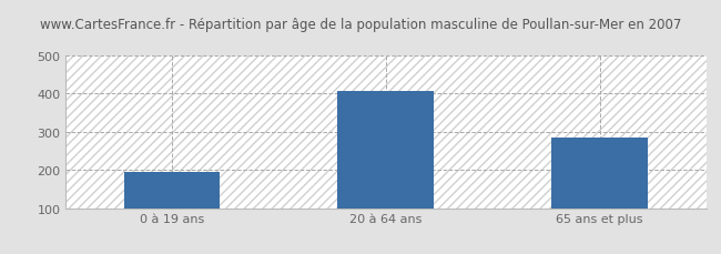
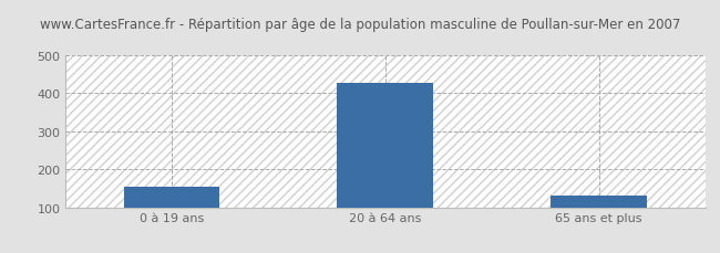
0 à 19 ans: 195 -> 155
20 à 64 ans: 405 -> 425
65 ans et plus: 285 -> 130
